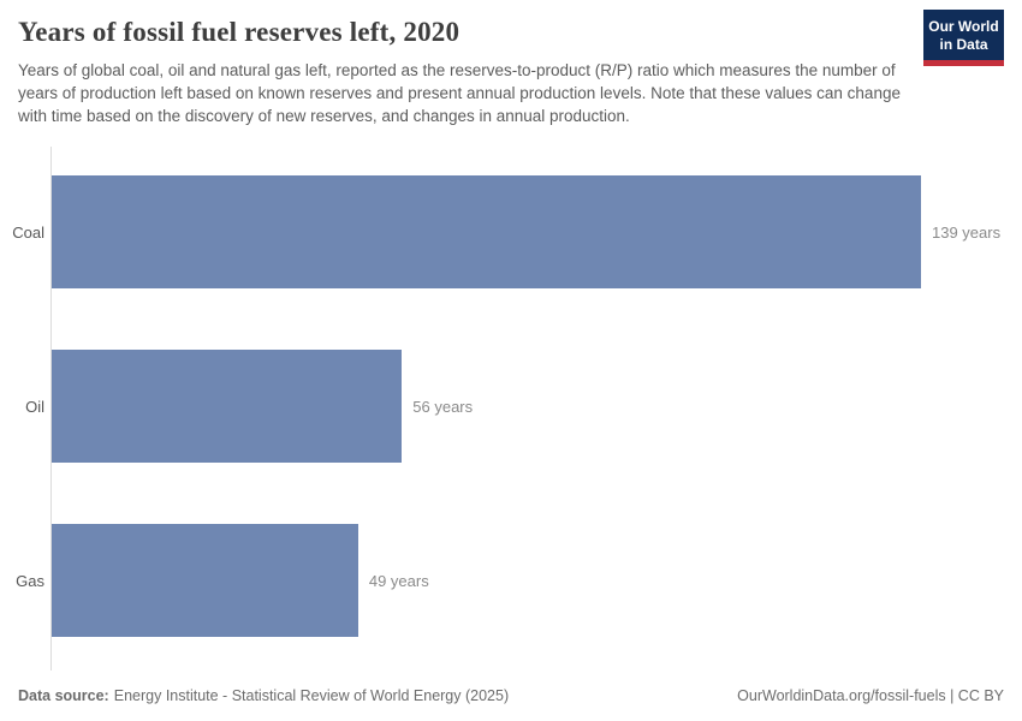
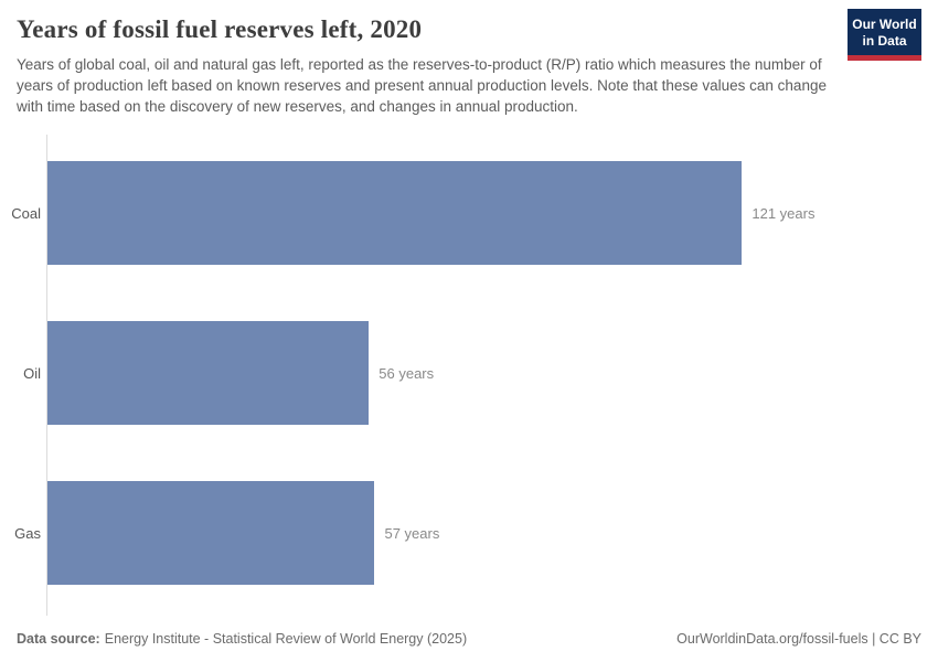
Coal: 139 -> 121
Gas: 49 -> 57
